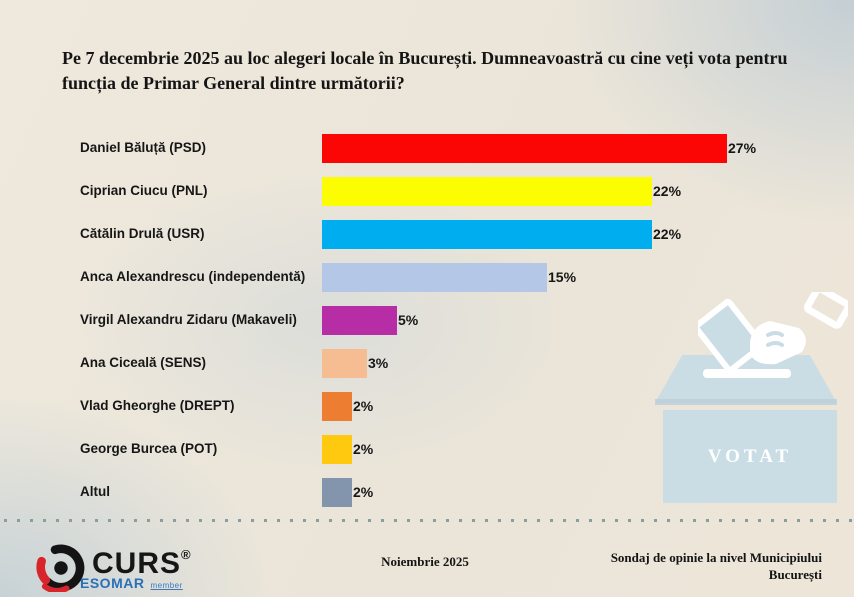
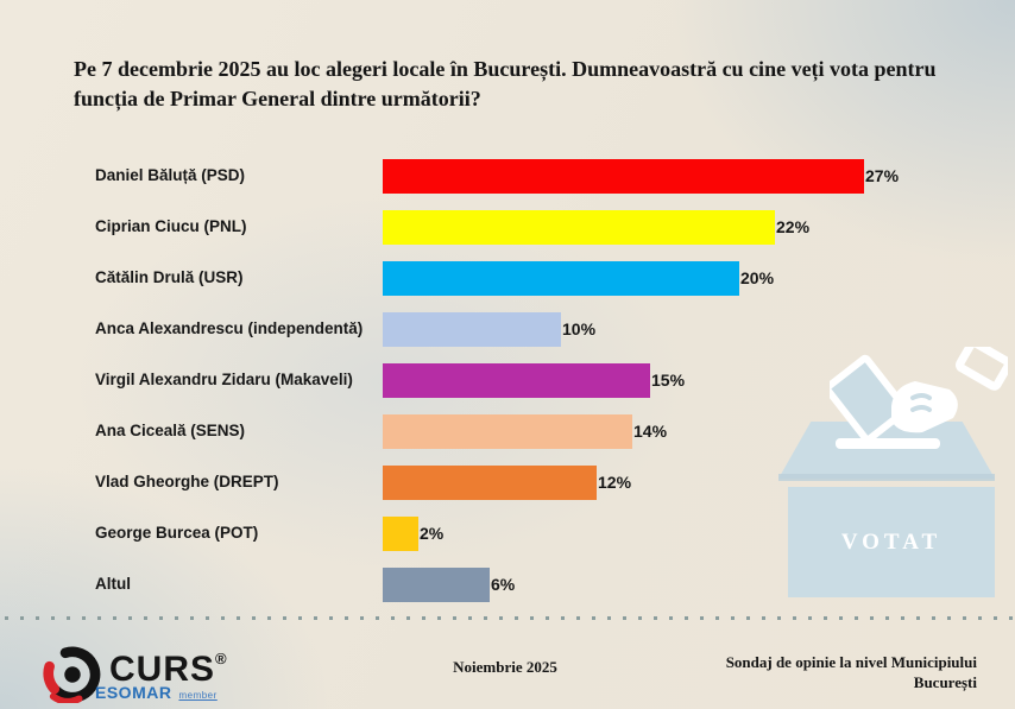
Cătălin Drulă (USR): 22% -> 20%
Anca Alexandrescu (independentă): 15% -> 10%
Virgil Alexandru Zidaru (Makaveli): 5% -> 15%
Ana Ciceală (SENS): 3% -> 14%
Vlad Gheorghe (DREPT): 2% -> 12%
Altul: 2% -> 6%
